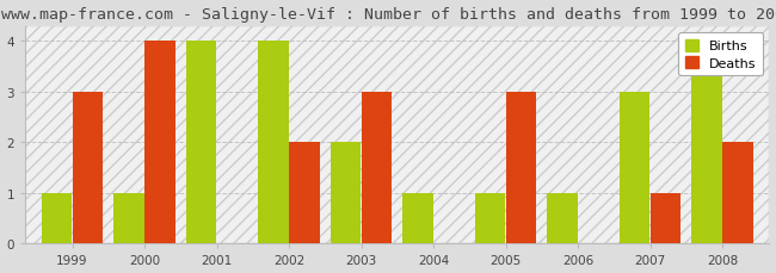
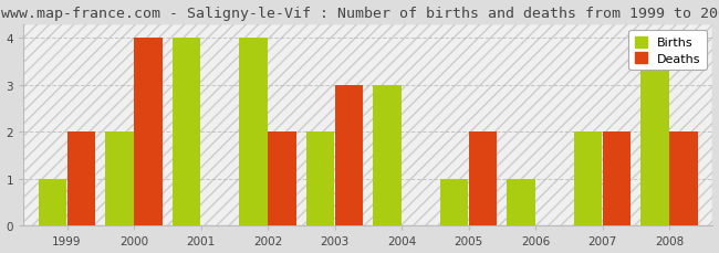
Deaths/1999: 3 -> 2
Births/2000: 1 -> 2
Births/2004: 1 -> 3
Deaths/2005: 3 -> 2
Births/2007: 3 -> 2
Deaths/2007: 1 -> 2
